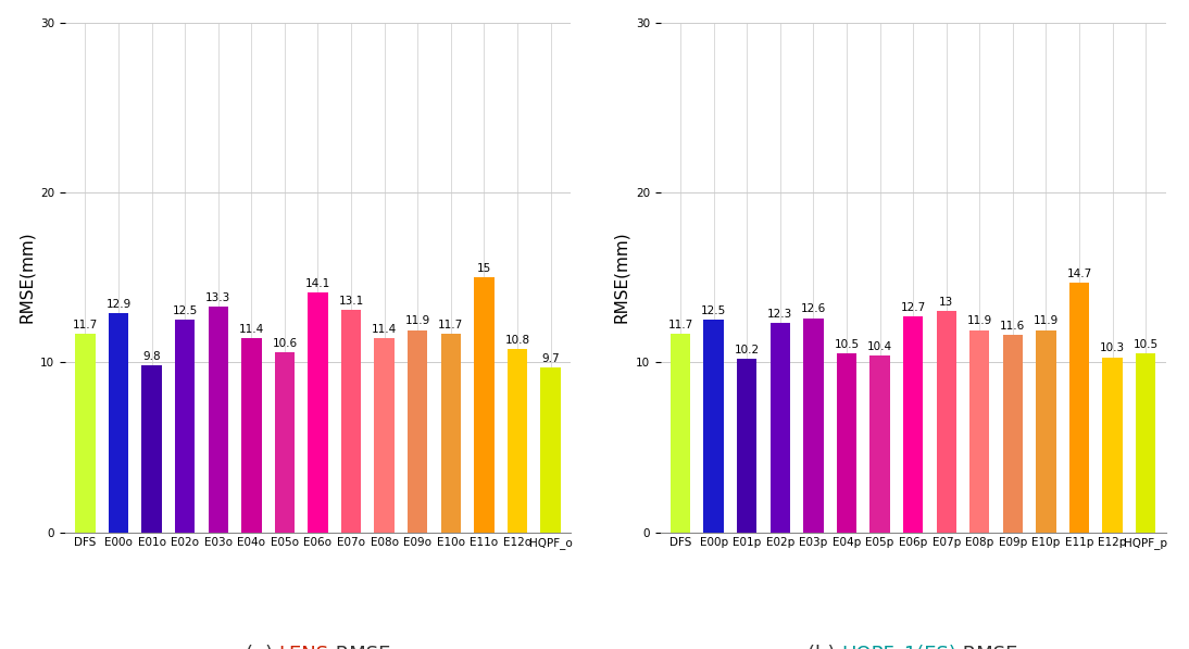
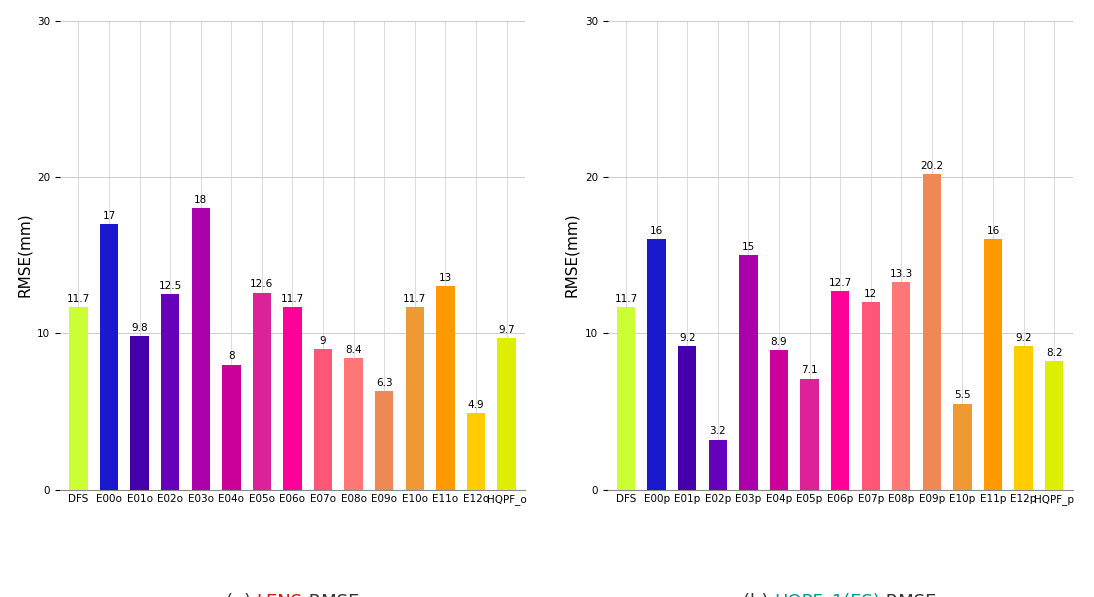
E00o: 12.9 -> 17
E03o: 13.3 -> 18
E04o: 11.4 -> 8
E05o: 10.6 -> 12.6
E06o: 14.1 -> 11.7
E07o: 13.1 -> 9
E08o: 11.4 -> 8.4
E09o: 11.9 -> 6.3
E11o: 15 -> 13
E12o: 10.8 -> 4.9
E00p: 12.5 -> 16
E01p: 10.2 -> 9.2
E02p: 12.3 -> 3.2
E03p: 12.6 -> 15
E04p: 10.5 -> 8.9
E05p: 10.4 -> 7.1
E07p: 13 -> 12
E08p: 11.9 -> 13.3
E09p: 11.6 -> 20.2
E10p: 11.9 -> 5.5
E11p: 14.7 -> 16
E12p: 10.3 -> 9.2
HQPF_p: 10.5 -> 8.2
